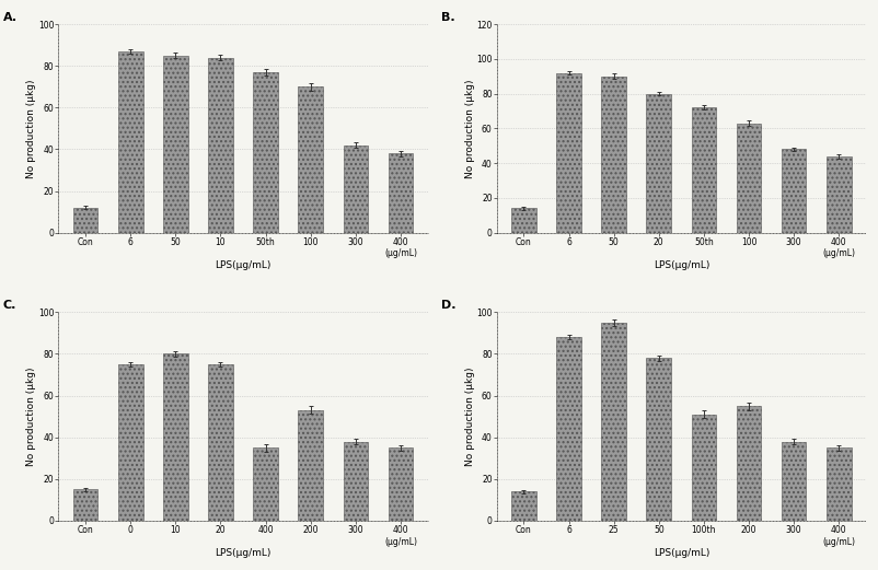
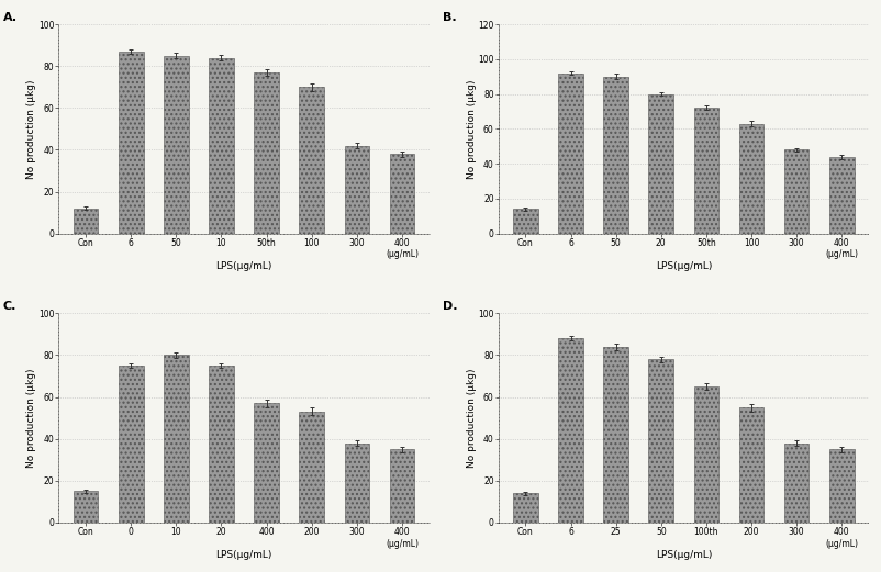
400: 35 -> 57
25: 95 -> 84
100th: 51 -> 65
